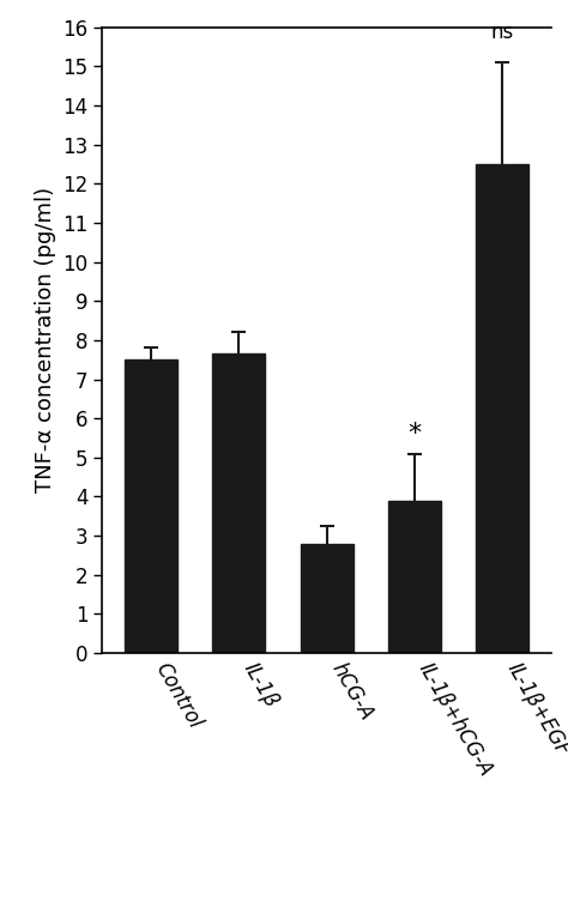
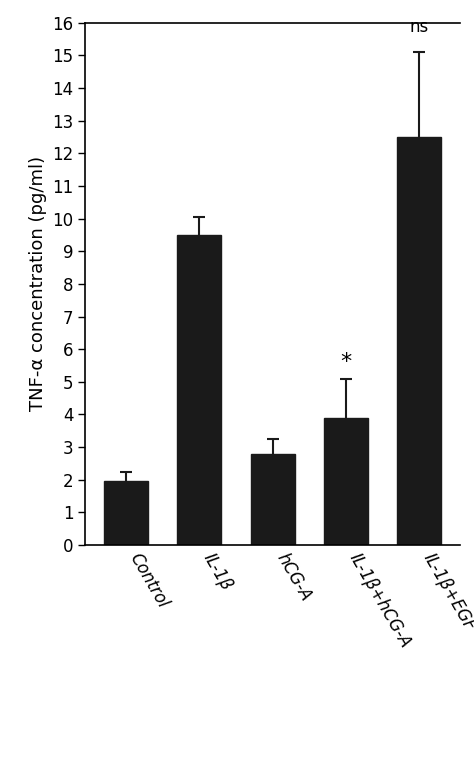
Control: 7.50 -> 1.95
IL-1β: 7.65 -> 9.50
